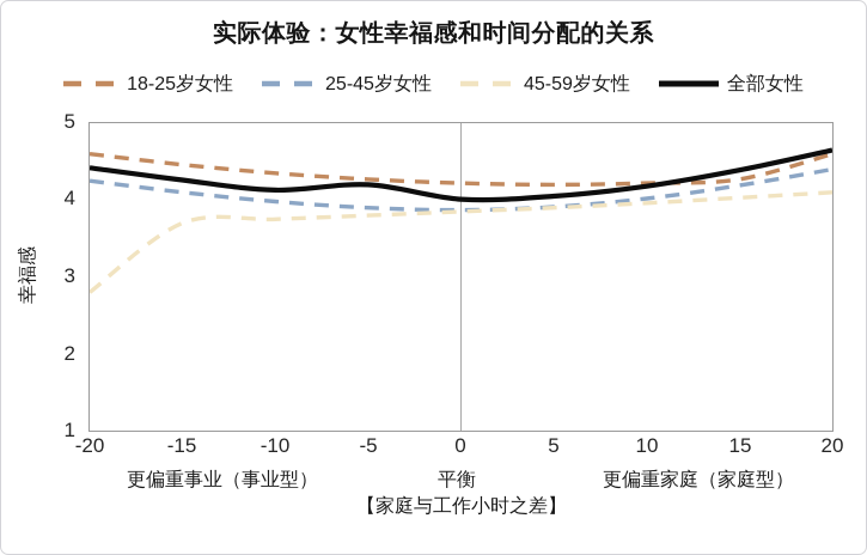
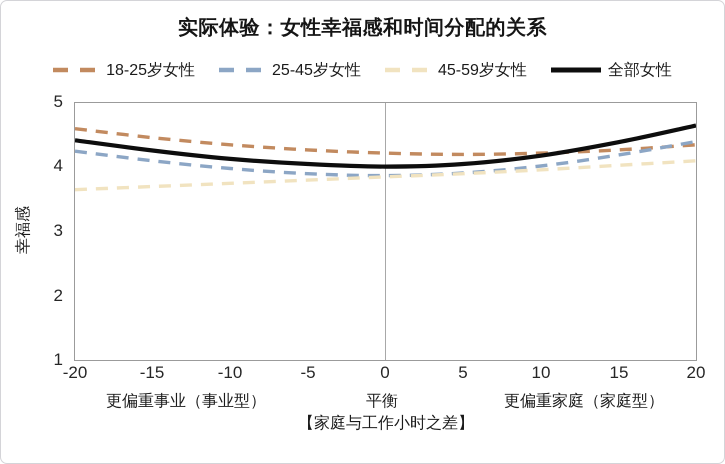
45-59岁女性/-20: 2.8 -> 3.6
全部女性/-5: 4.2 -> 4.0
18-25岁女性/20: 4.6 -> 4.3
